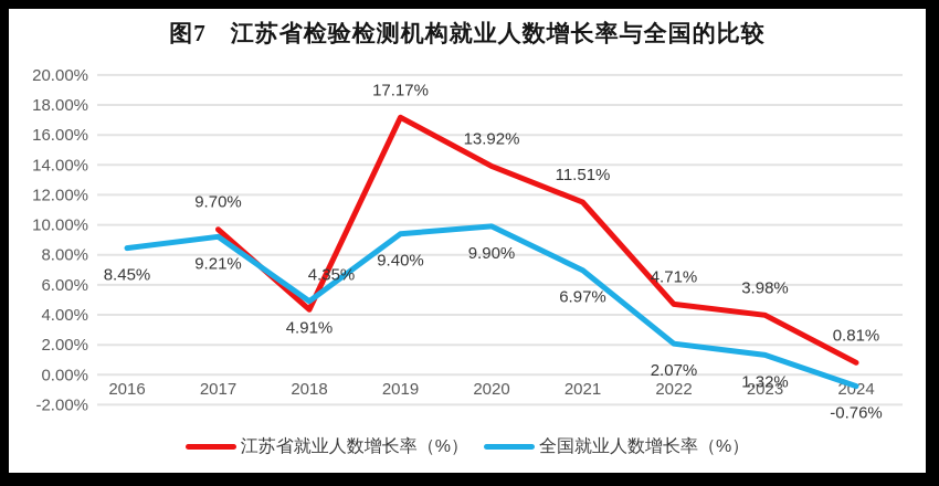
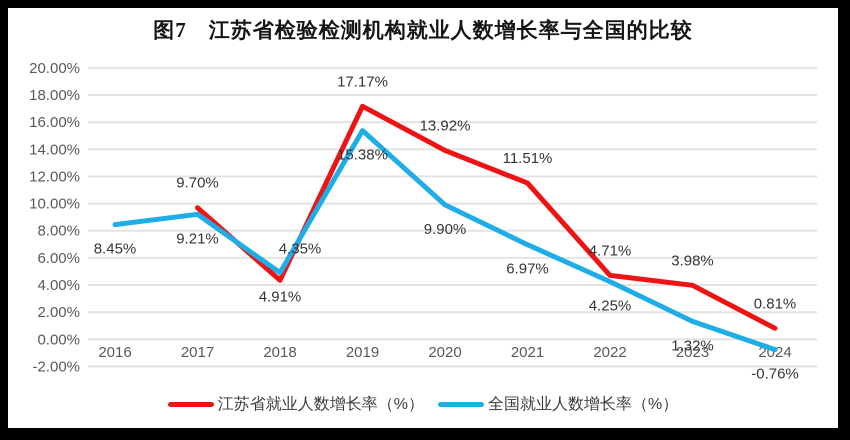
全国就业人数增长率（%）/2019: 9.40% -> 15.38%
全国就业人数增长率（%）/2022: 2.07% -> 4.25%
